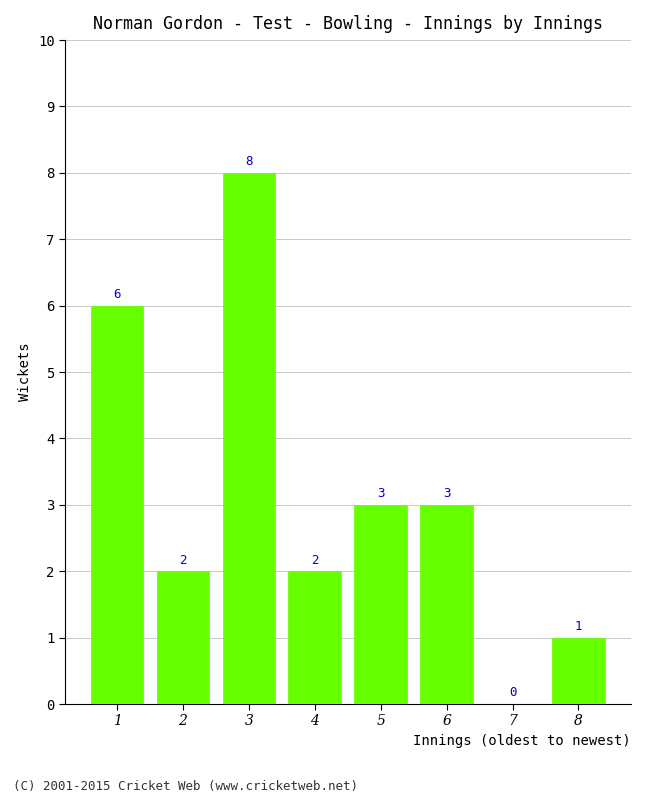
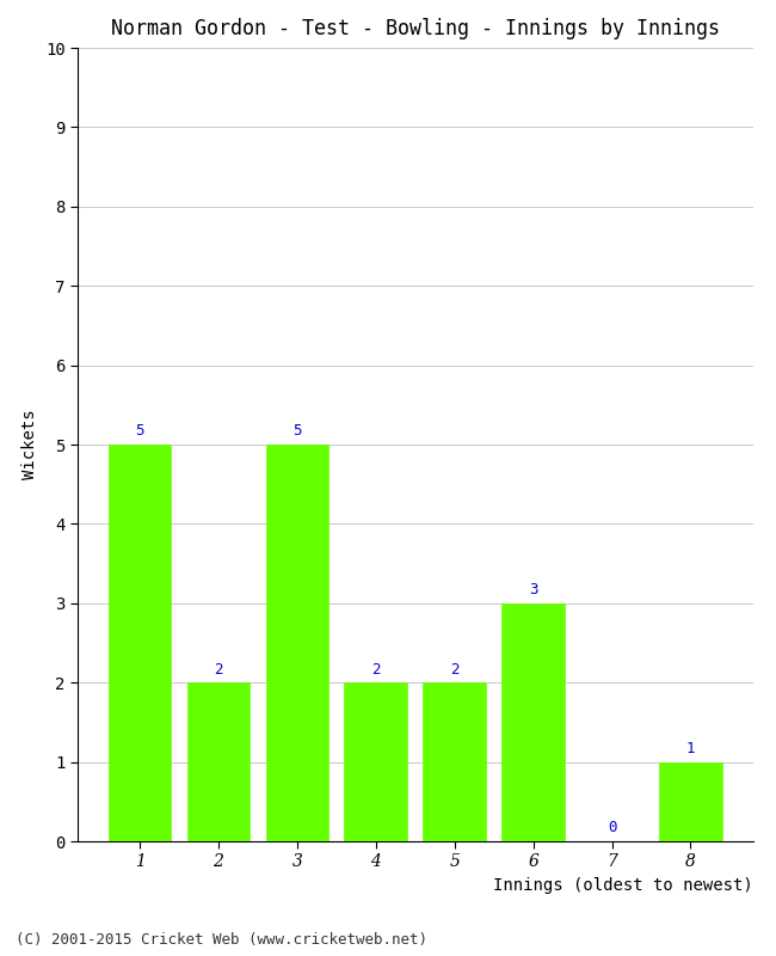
1: 6 -> 5
3: 8 -> 5
5: 3 -> 2
